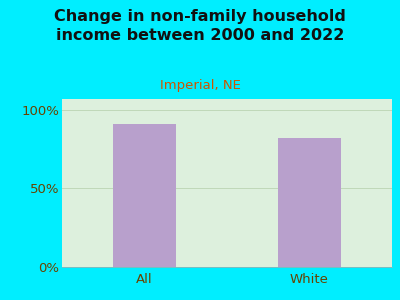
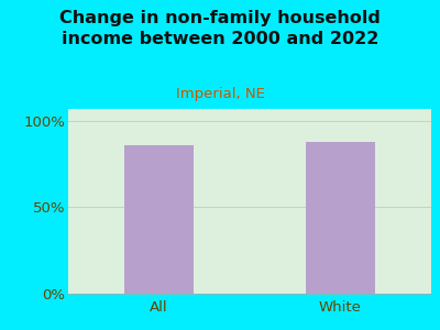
All: 91% -> 86%
White: 82% -> 88%
